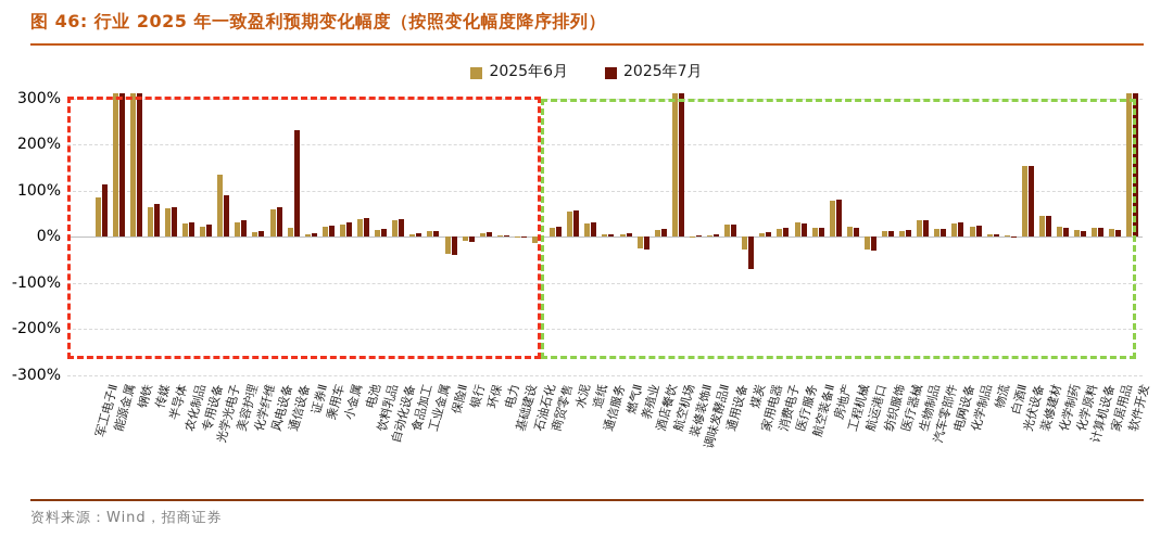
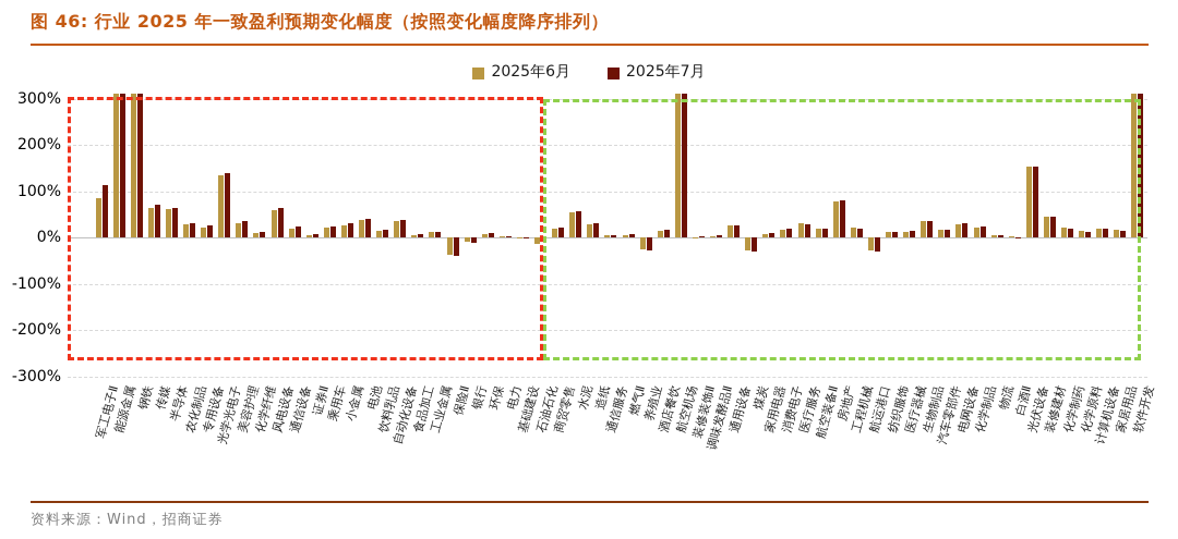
2025年7月/光学光电子: 90% -> 140%
2025年7月/通信设备: 230% -> 20%
2025年7月/煤炭: -70% -> -30%
